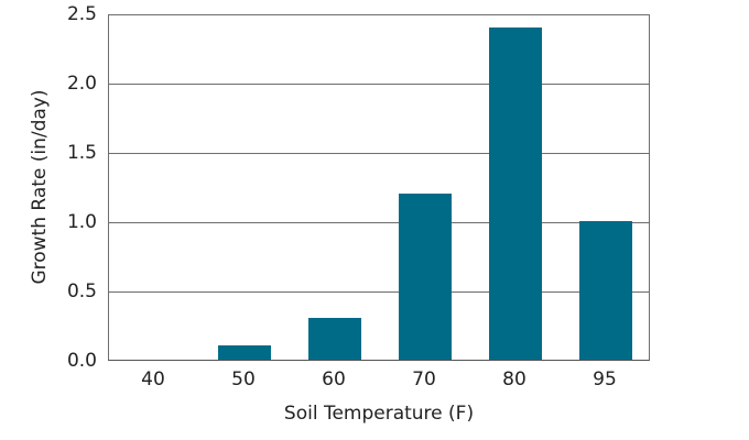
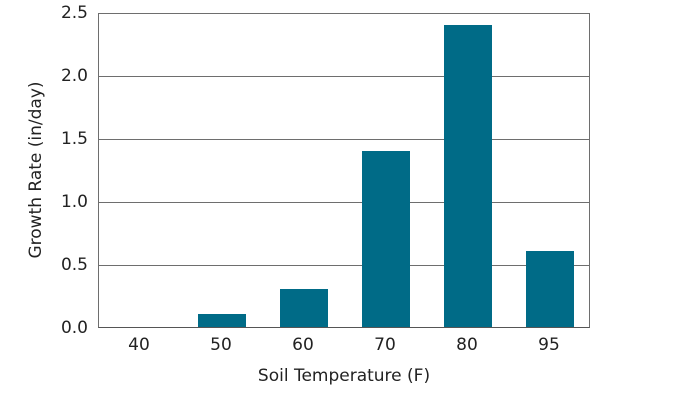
70: 1.2 -> 1.4
95: 1.0 -> 0.6
